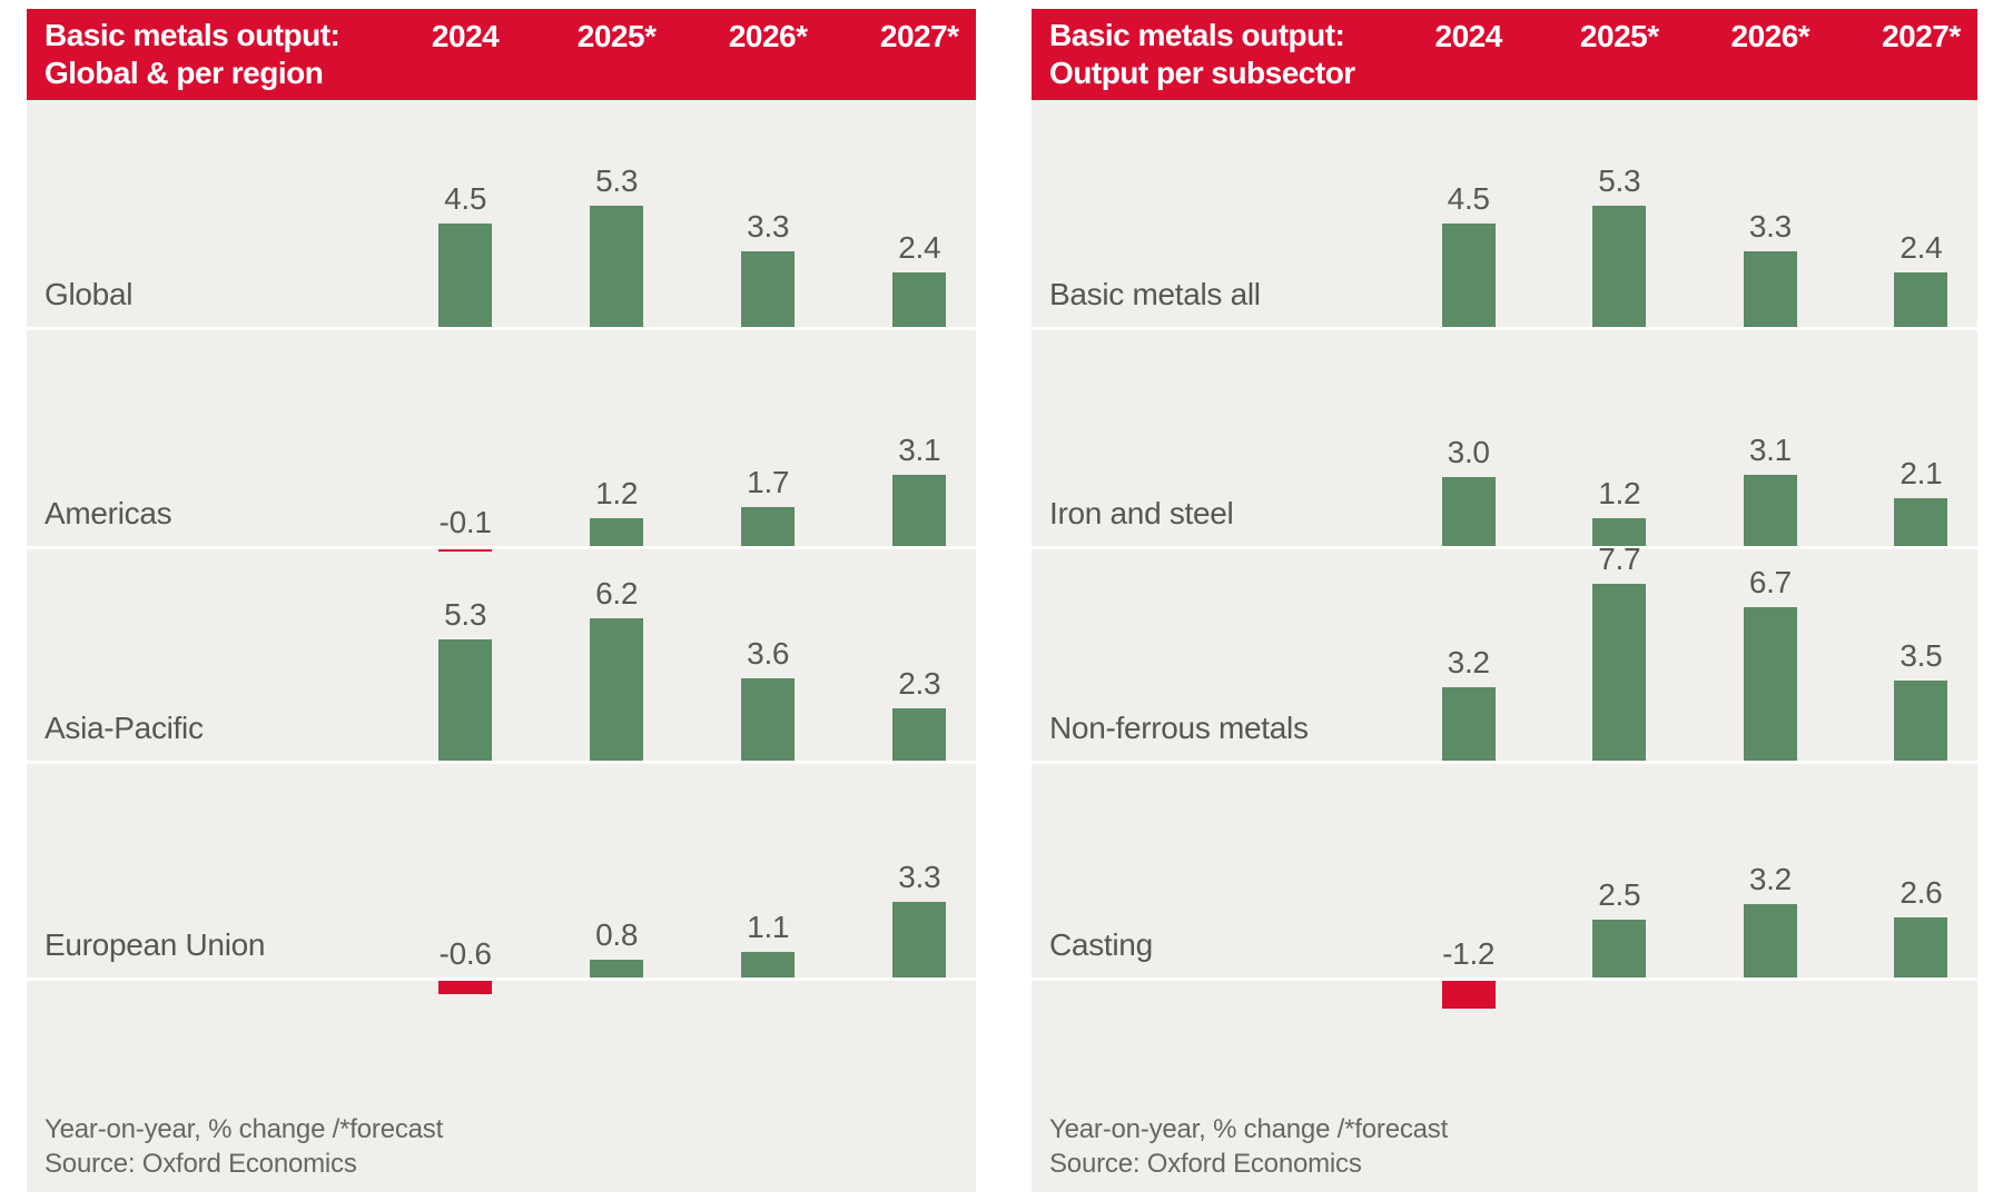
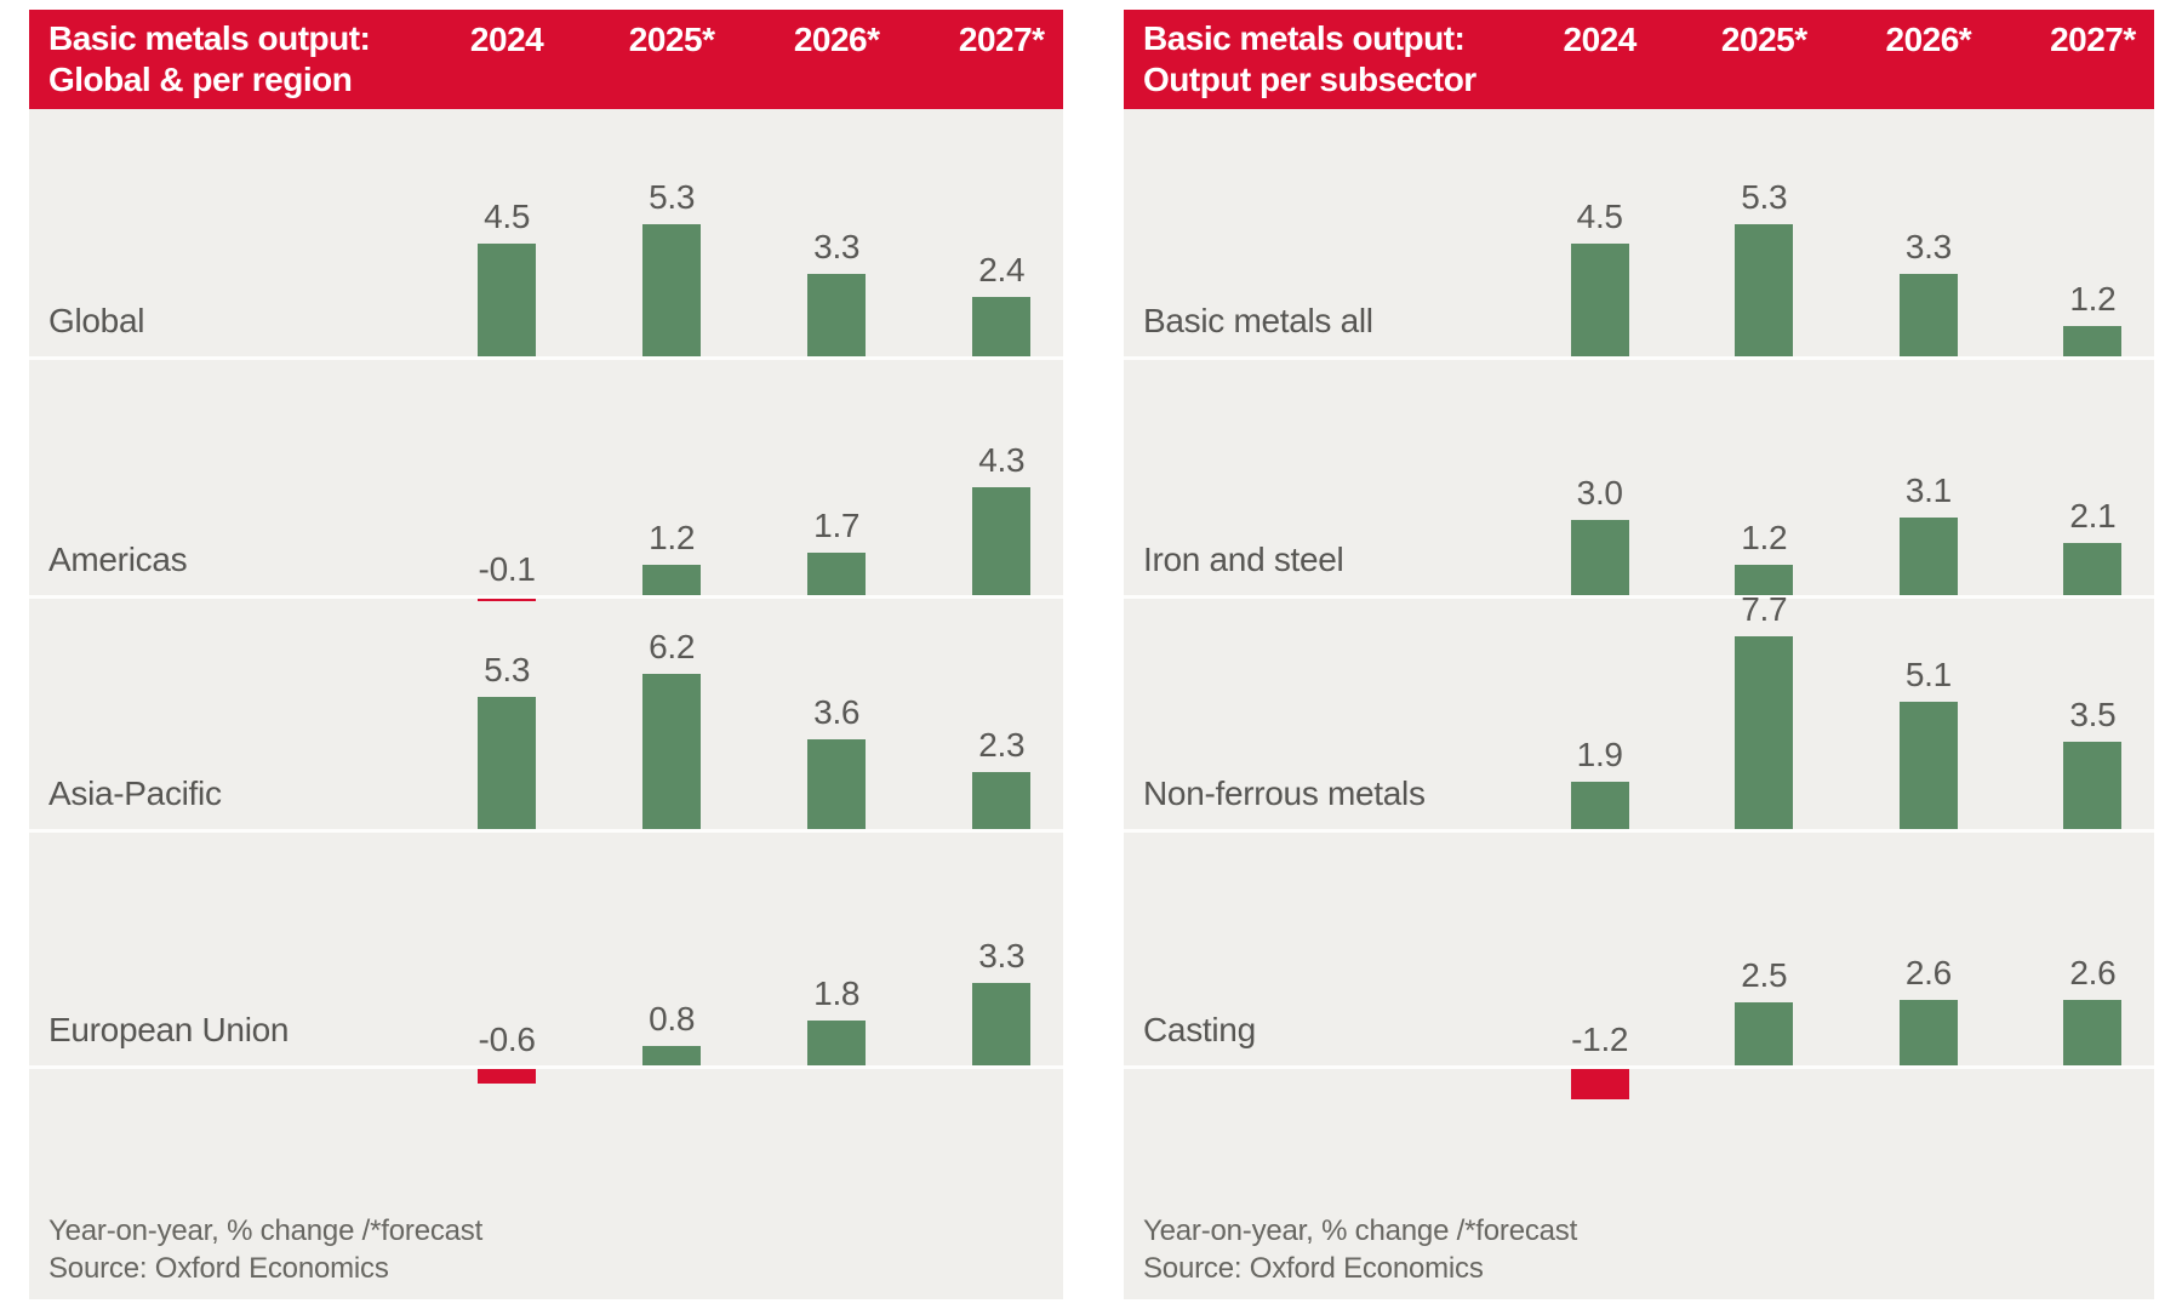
Basic metals output: Global & per region/European Union/2026*: 1.1 -> 1.8
Basic metals output: Global & per region/Americas/2027*: 3.1 -> 4.3
Basic metals output: Output per subsector/Non-ferrous metals/2024: 3.2 -> 1.9
Basic metals output: Output per subsector/Non-ferrous metals/2026*: 6.7 -> 5.1
Basic metals output: Output per subsector/Casting/2026*: 3.2 -> 2.6
Basic metals output: Output per subsector/Basic metals all/2027*: 2.4 -> 1.2
